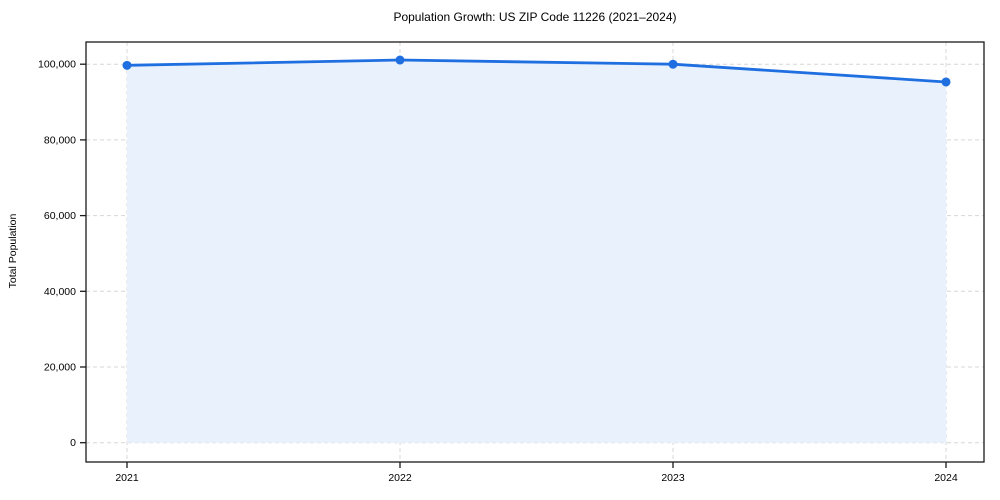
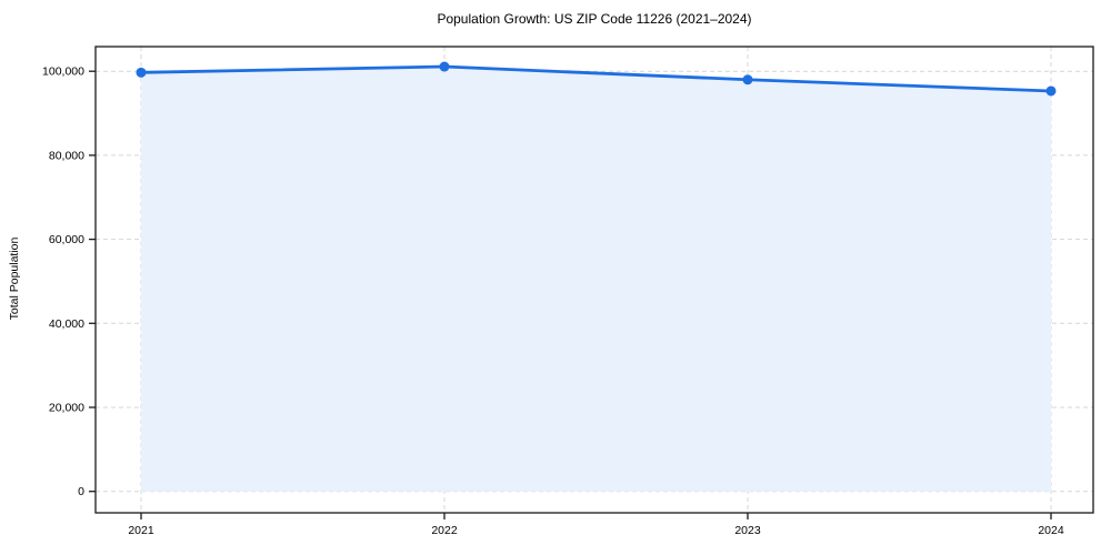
2023: 100000 -> 98000
